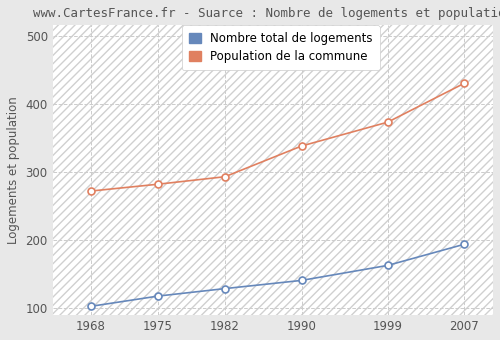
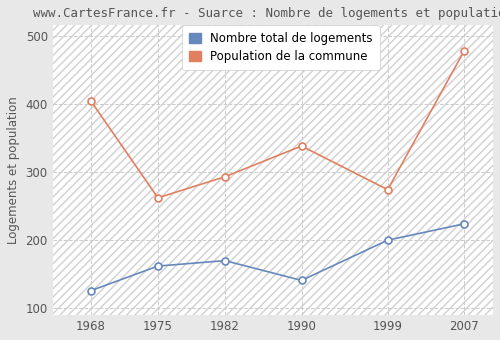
Nombre total de logements/1968: 103 -> 126
Population de la commune/1968: 272 -> 404
Nombre total de logements/1975: 118 -> 162
Population de la commune/1975: 282 -> 262
Nombre total de logements/1982: 129 -> 170
Nombre total de logements/1999: 163 -> 200
Population de la commune/1999: 373 -> 274
Nombre total de logements/2007: 194 -> 224
Population de la commune/2007: 430 -> 478
